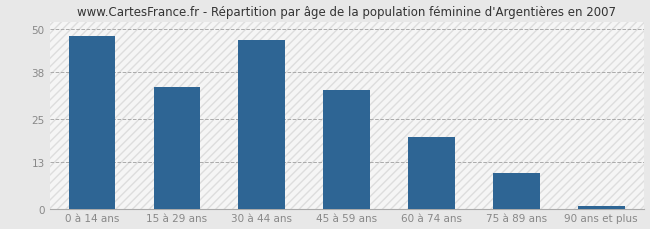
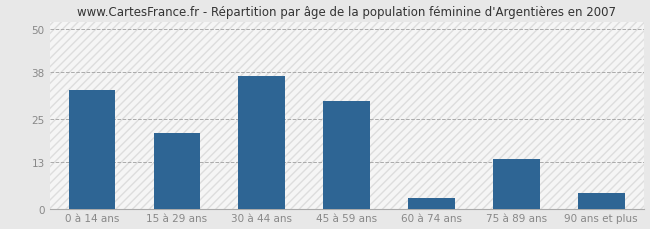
0 à 14 ans: 48.0 -> 33.0
15 à 29 ans: 34.0 -> 21.0
30 à 44 ans: 47.0 -> 37.0
45 à 59 ans: 33.0 -> 30.0
60 à 74 ans: 20.0 -> 3.0
75 à 89 ans: 10.0 -> 14.0
90 ans et plus: 0.8 -> 4.5
